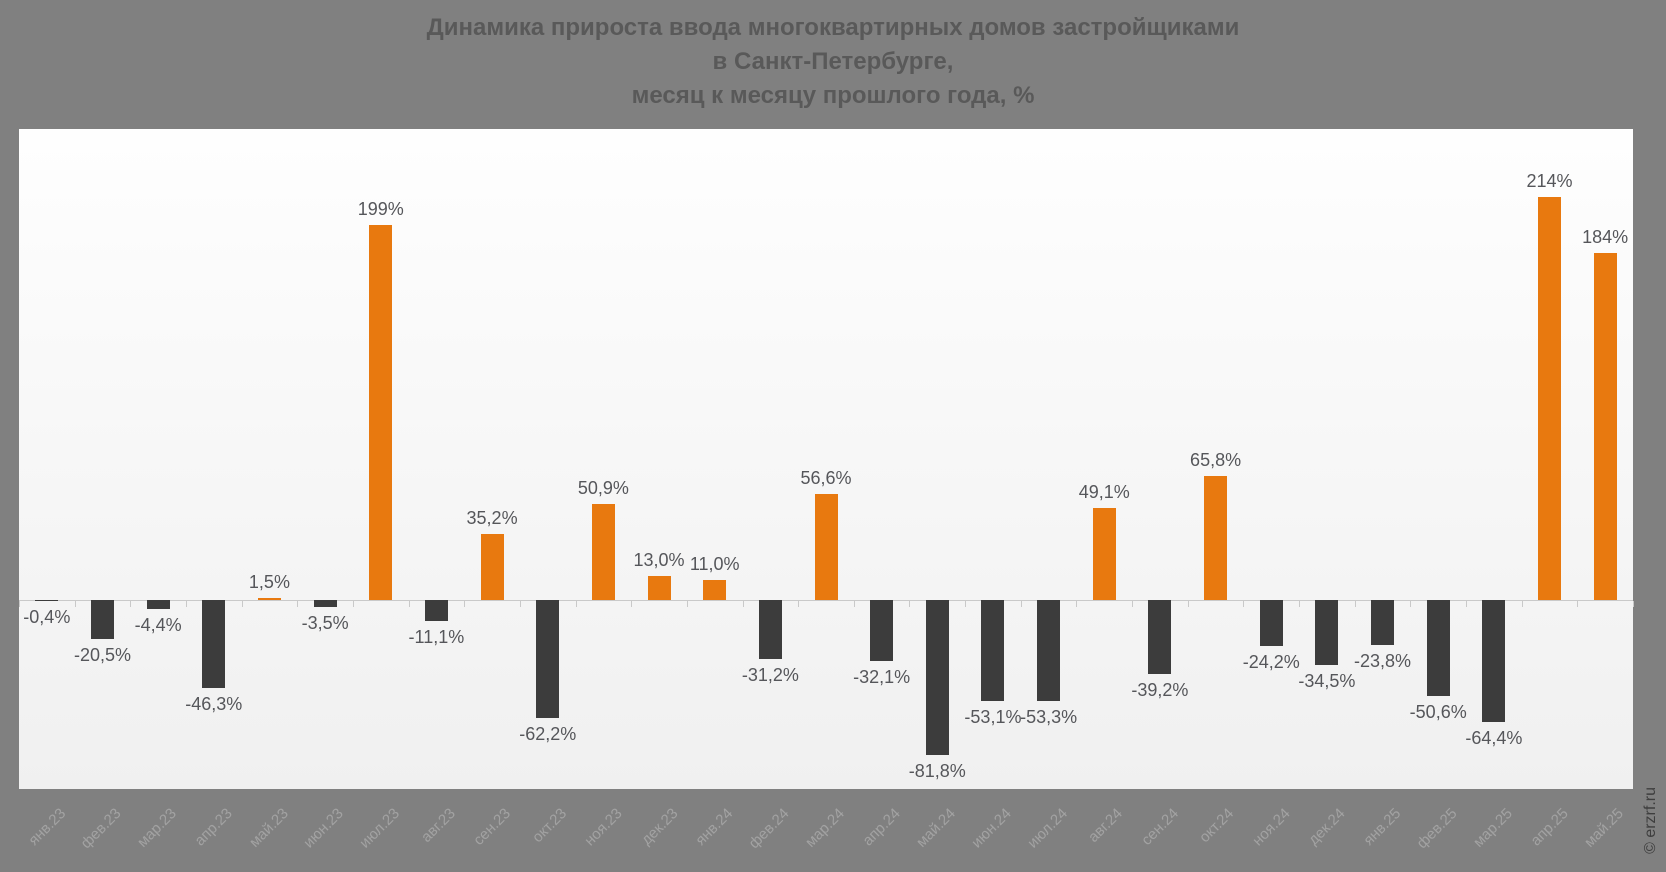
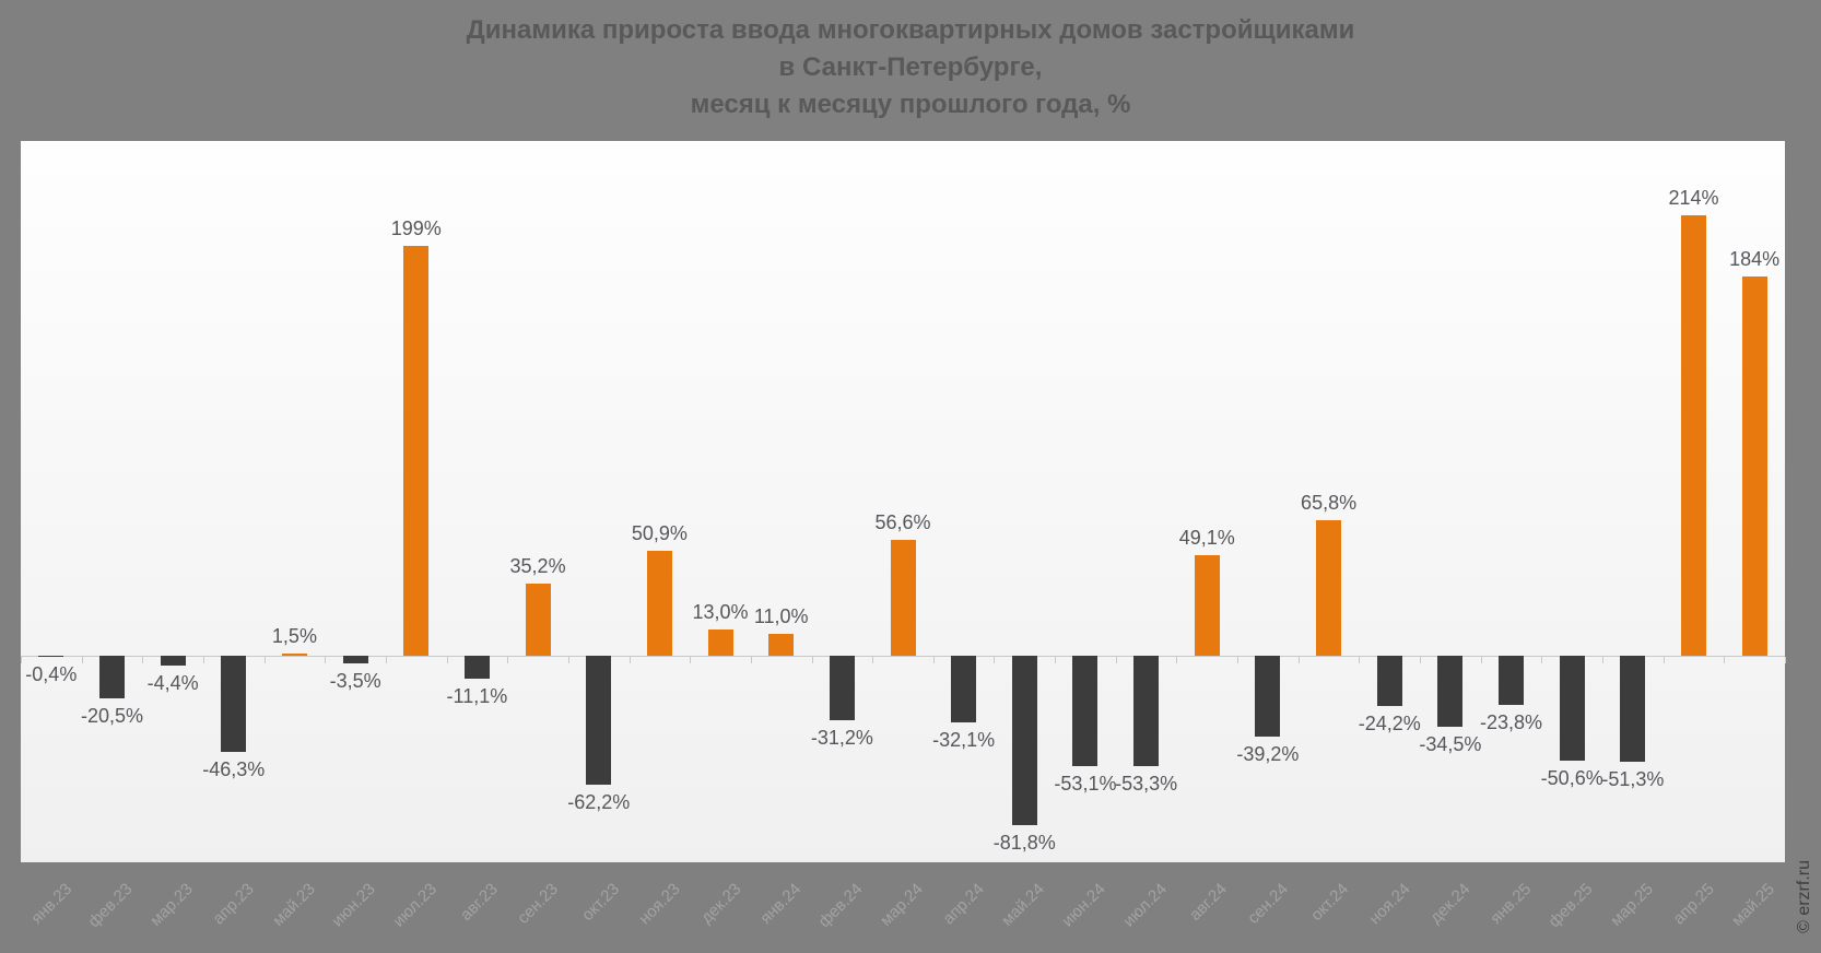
мар.25: -64,4% -> -51,3%
